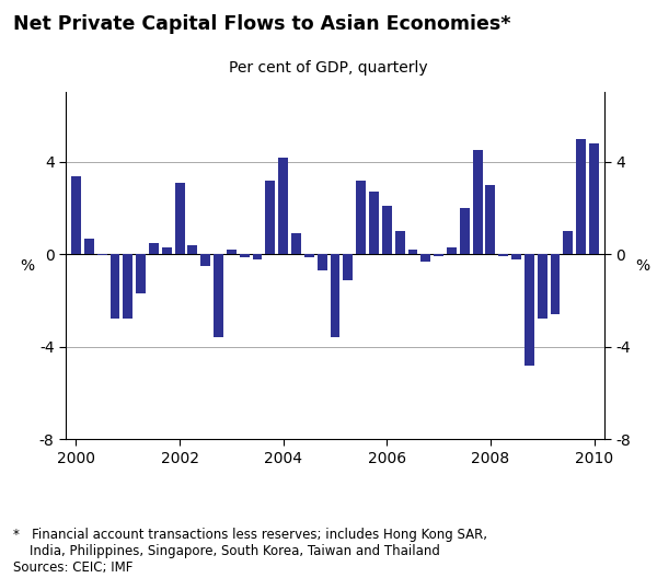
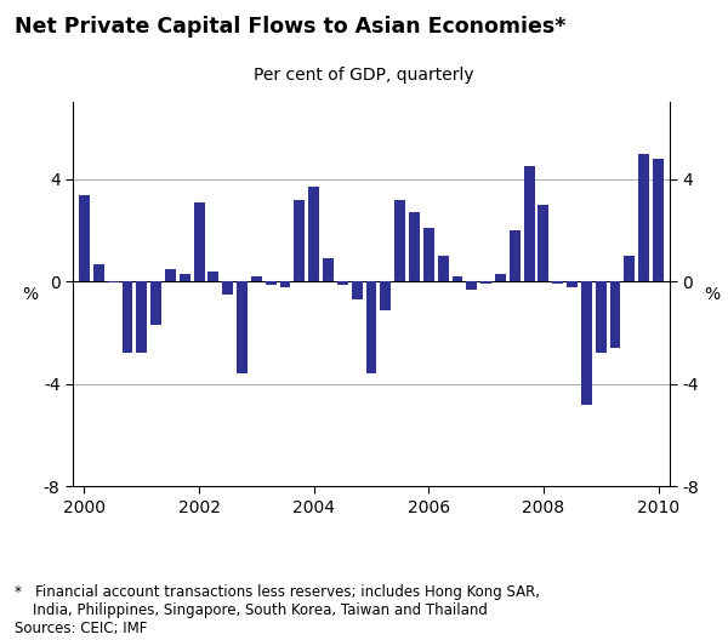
2004: 4.20 -> 3.70
